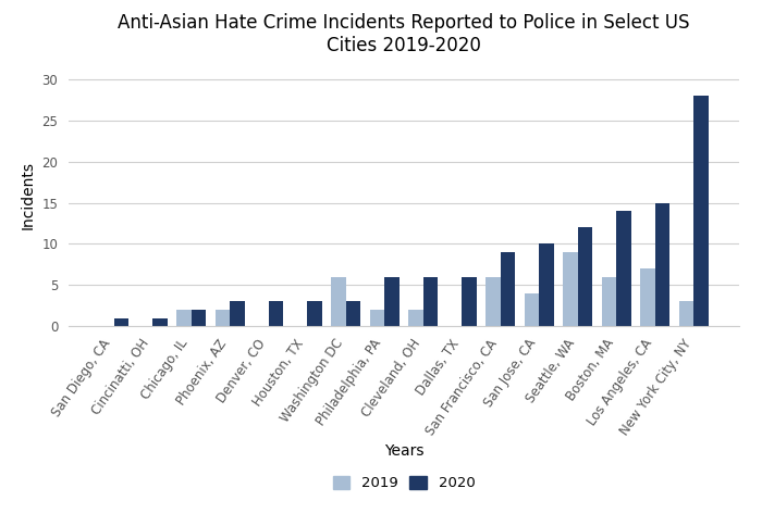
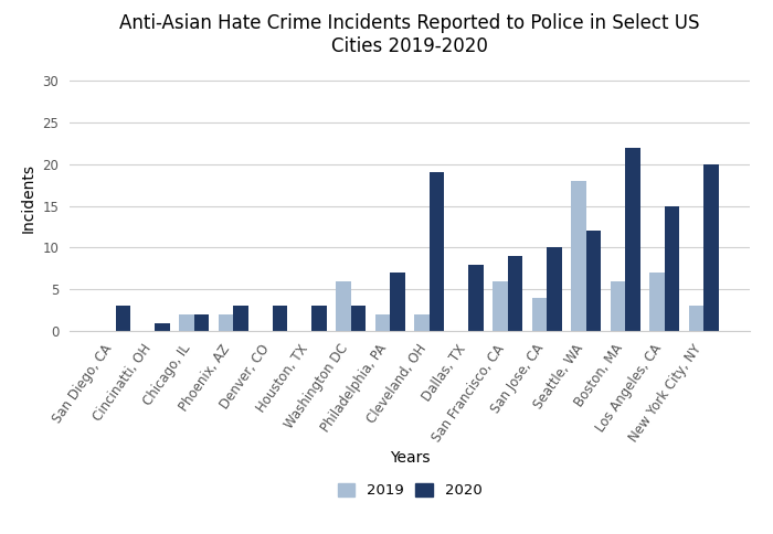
2020/San Diego, CA: 1 -> 3
2020/Philadelphia, PA: 6 -> 7
2020/Cleveland, OH: 6 -> 19
2020/Dallas, TX: 6 -> 8
2019/Seattle, WA: 9 -> 18
2020/Boston, MA: 14 -> 22
2020/New York City, NY: 28 -> 20
